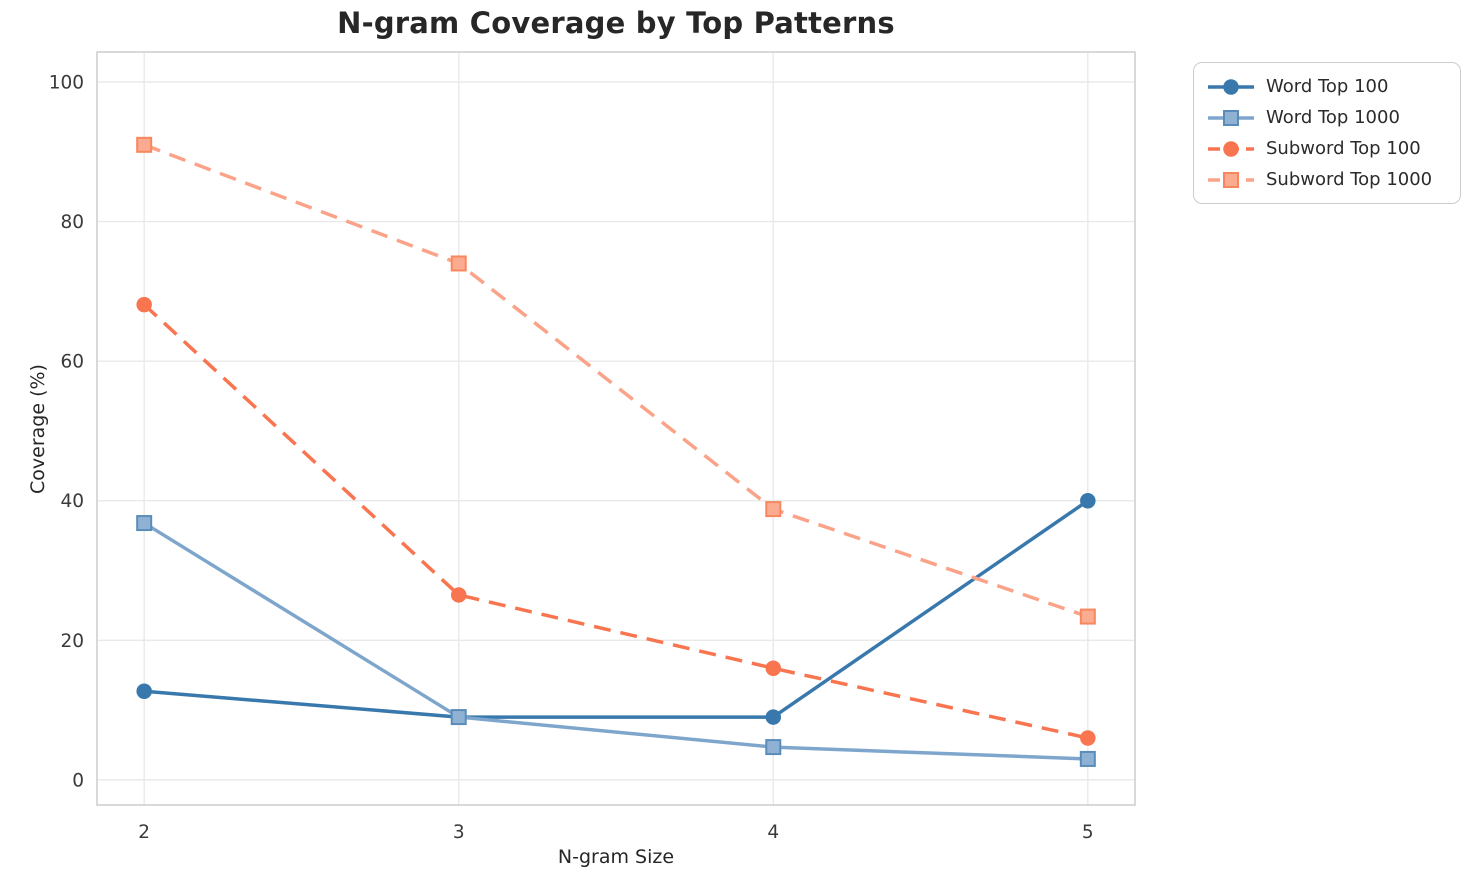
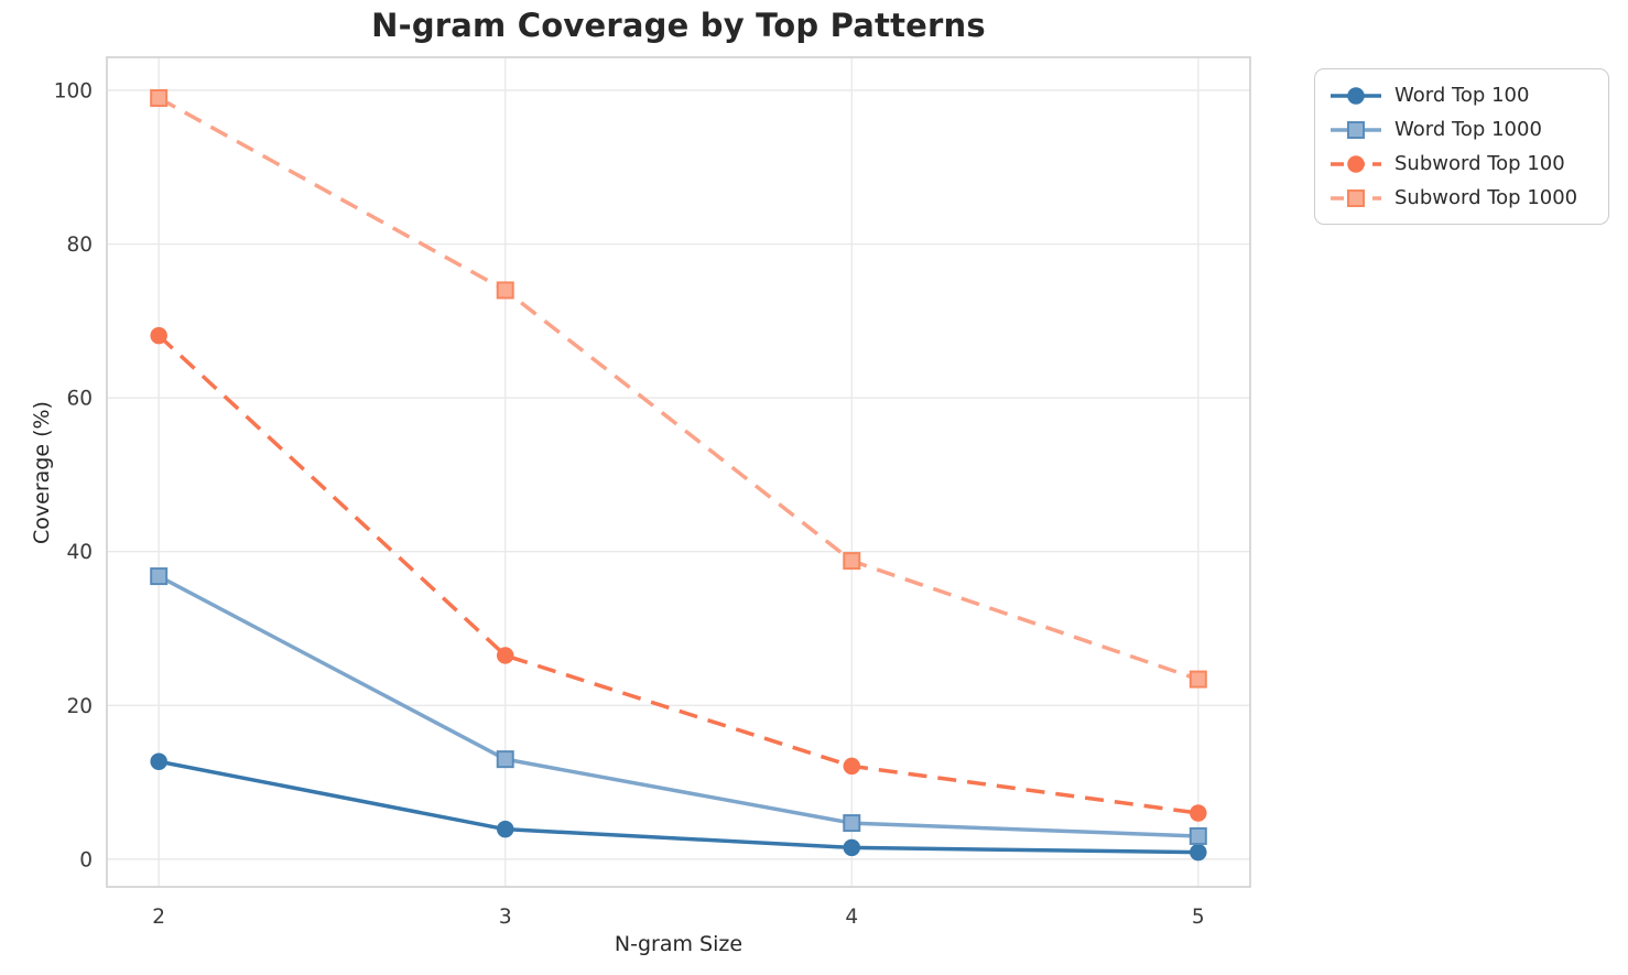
Subword Top 1000/2: 91 -> 99
Word Top 100/3: 9 -> 4
Word Top 1000/3: 9 -> 13
Word Top 100/4: 9 -> 2
Subword Top 100/4: 16 -> 12
Word Top 100/5: 40 -> 1
